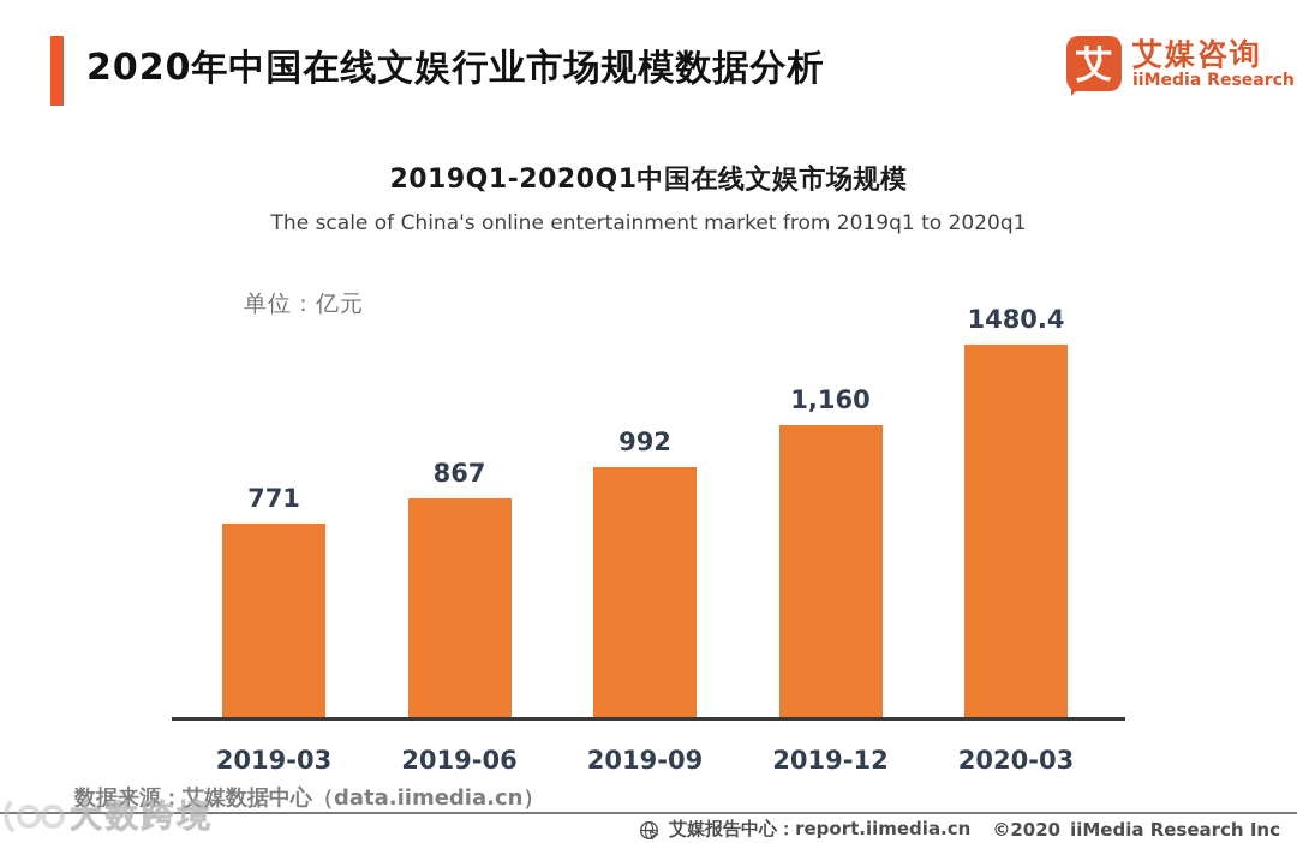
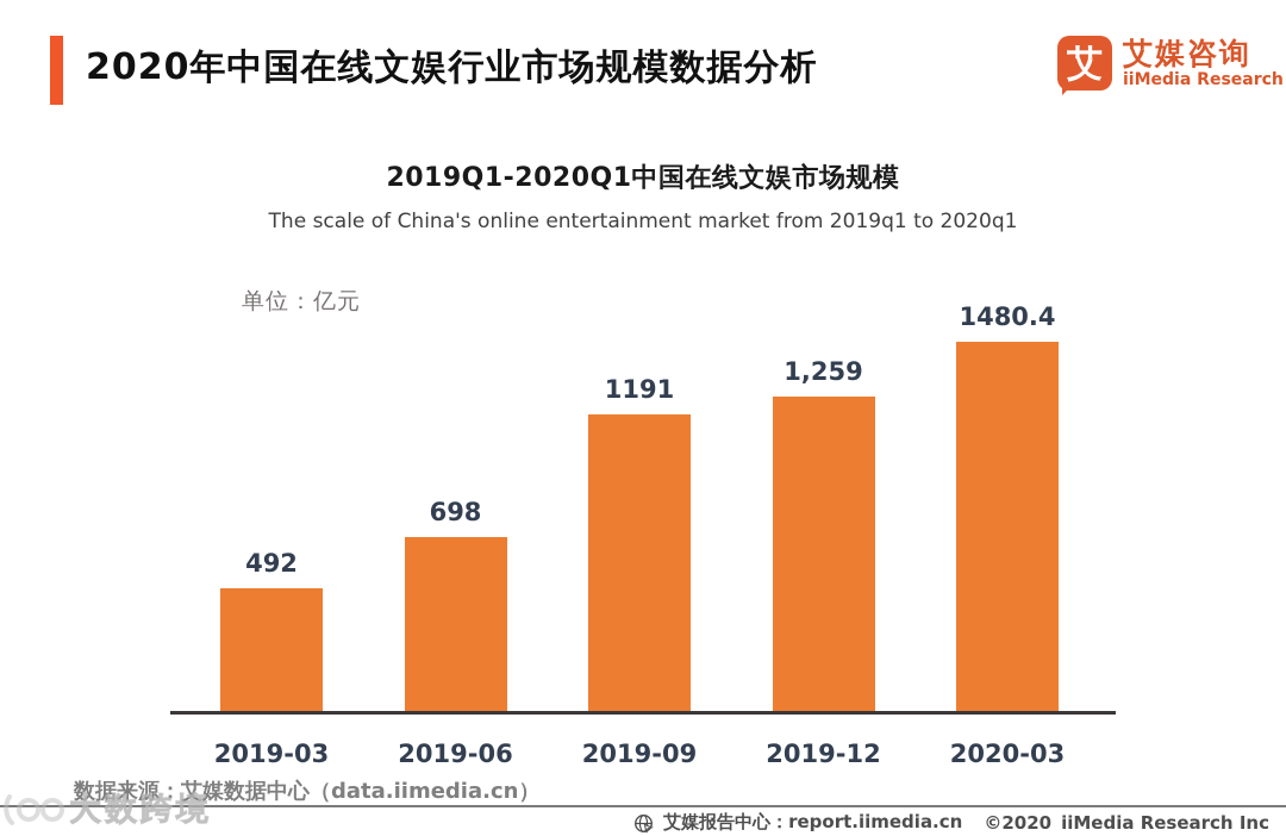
2019-03: 771 -> 492
2019-06: 867 -> 698
2019-09: 992 -> 1191
2019-12: 1,160 -> 1,259
